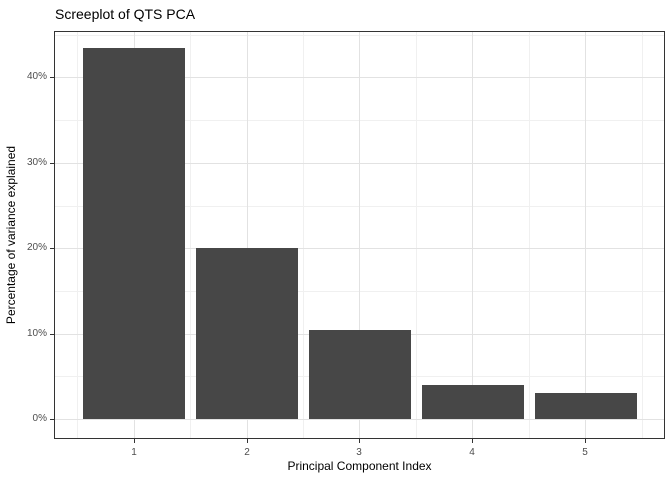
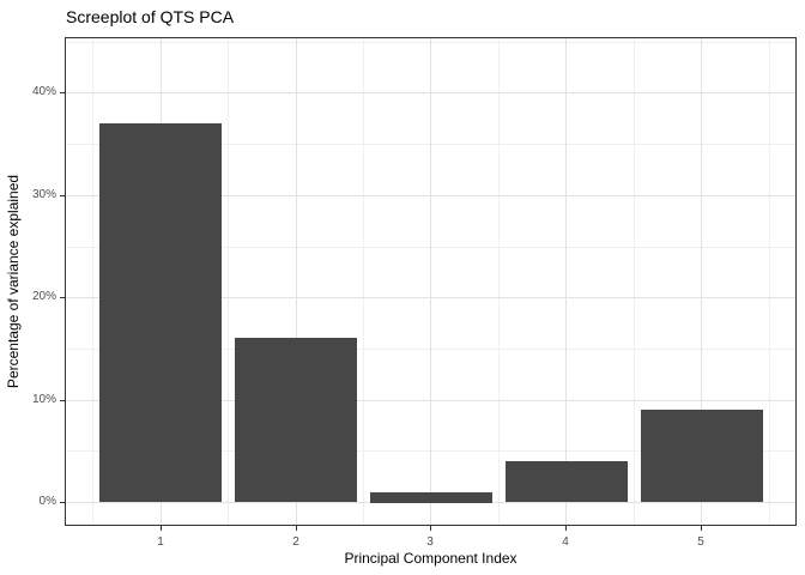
1: 43% -> 37%
2: 20% -> 16%
3: 10% -> 1%
5: 3% -> 9%
